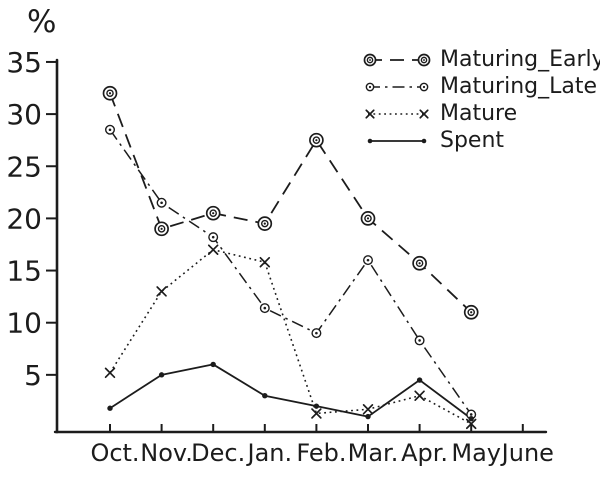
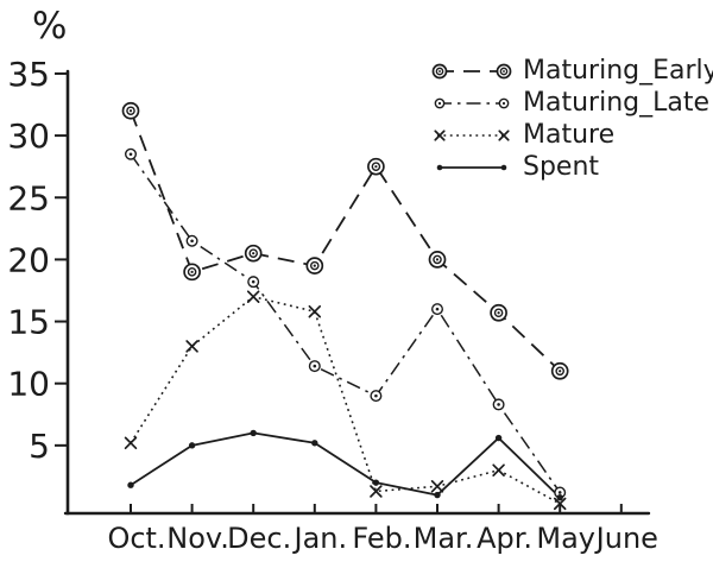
Spent/Jan.: 3.0 -> 5.2
Spent/Apr.: 4.5 -> 5.6
